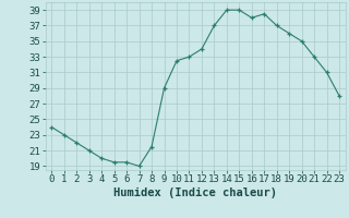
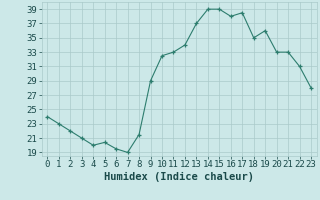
5: 19.5 -> 20.4
18: 37.0 -> 35.0
20: 35.0 -> 33.0
